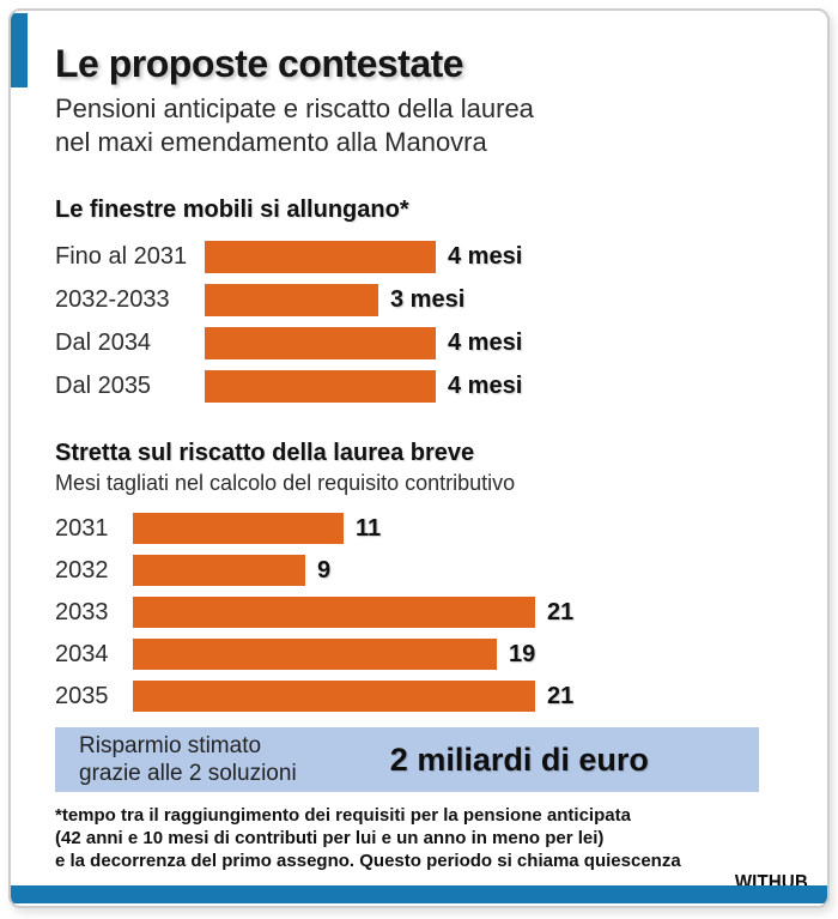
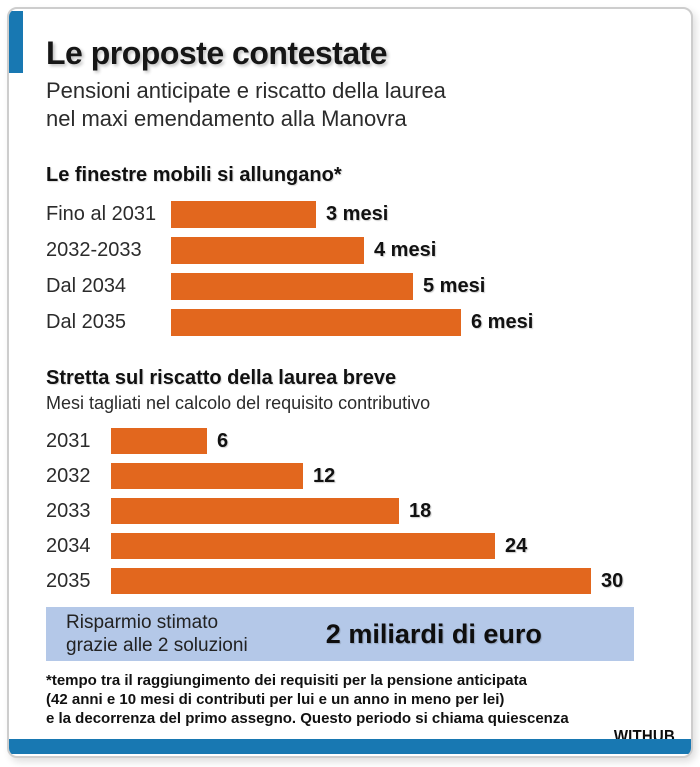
Le finestre mobili si allungano*/Fino al 2031: 4 -> 3
Le finestre mobili si allungano*/2032-2033: 3 -> 4
Le finestre mobili si allungano*/Dal 2034: 4 -> 5
Le finestre mobili si allungano*/Dal 2035: 4 -> 6
Stretta sul riscatto della laurea breve/2031: 11 -> 6
Stretta sul riscatto della laurea breve/2032: 9 -> 12
Stretta sul riscatto della laurea breve/2033: 21 -> 18
Stretta sul riscatto della laurea breve/2034: 19 -> 24
Stretta sul riscatto della laurea breve/2035: 21 -> 30
